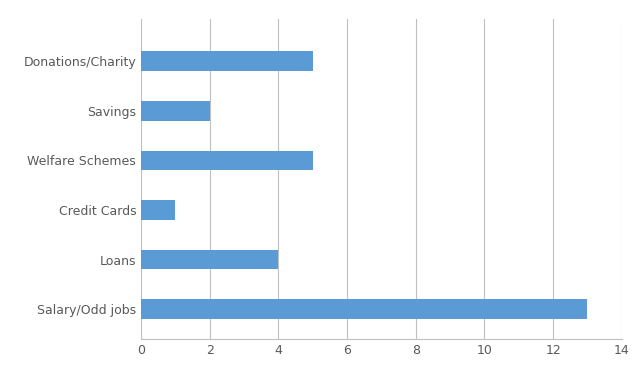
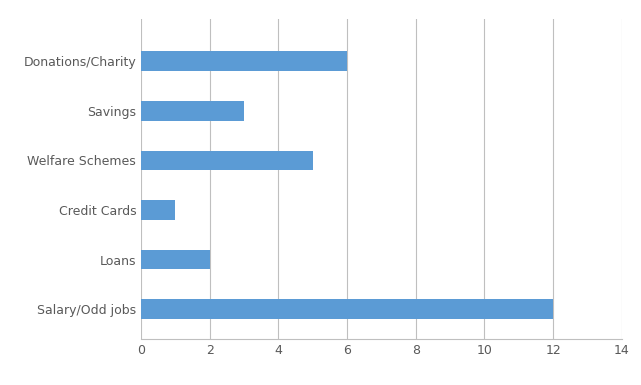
Donations/Charity: 5 -> 6
Savings: 2 -> 3
Loans: 4 -> 2
Salary/Odd jobs: 13 -> 12
